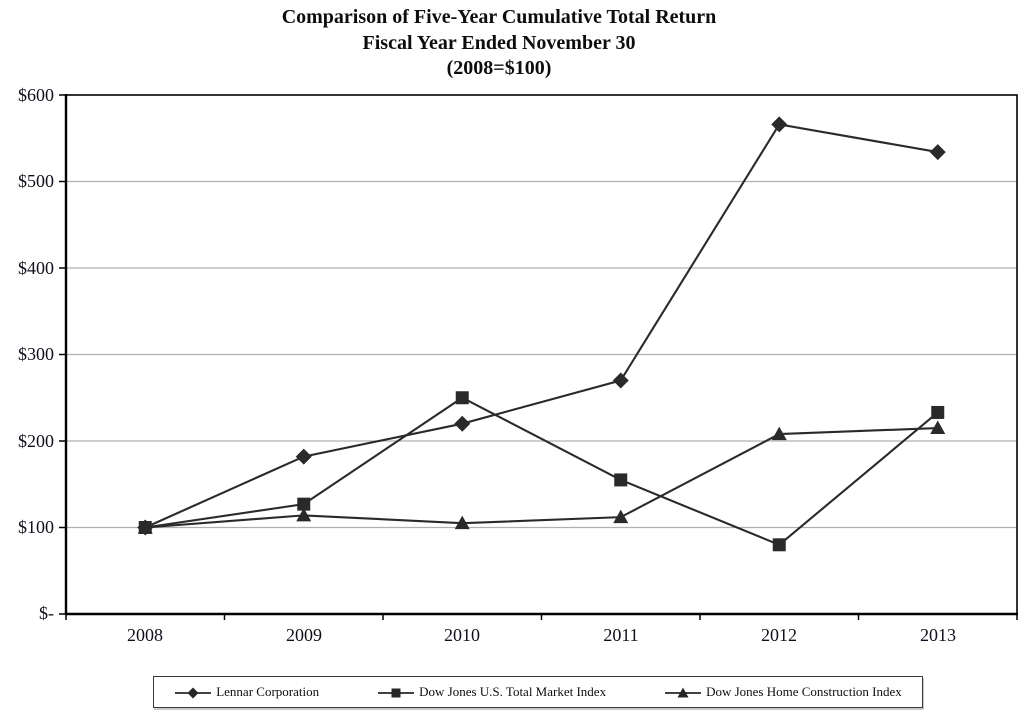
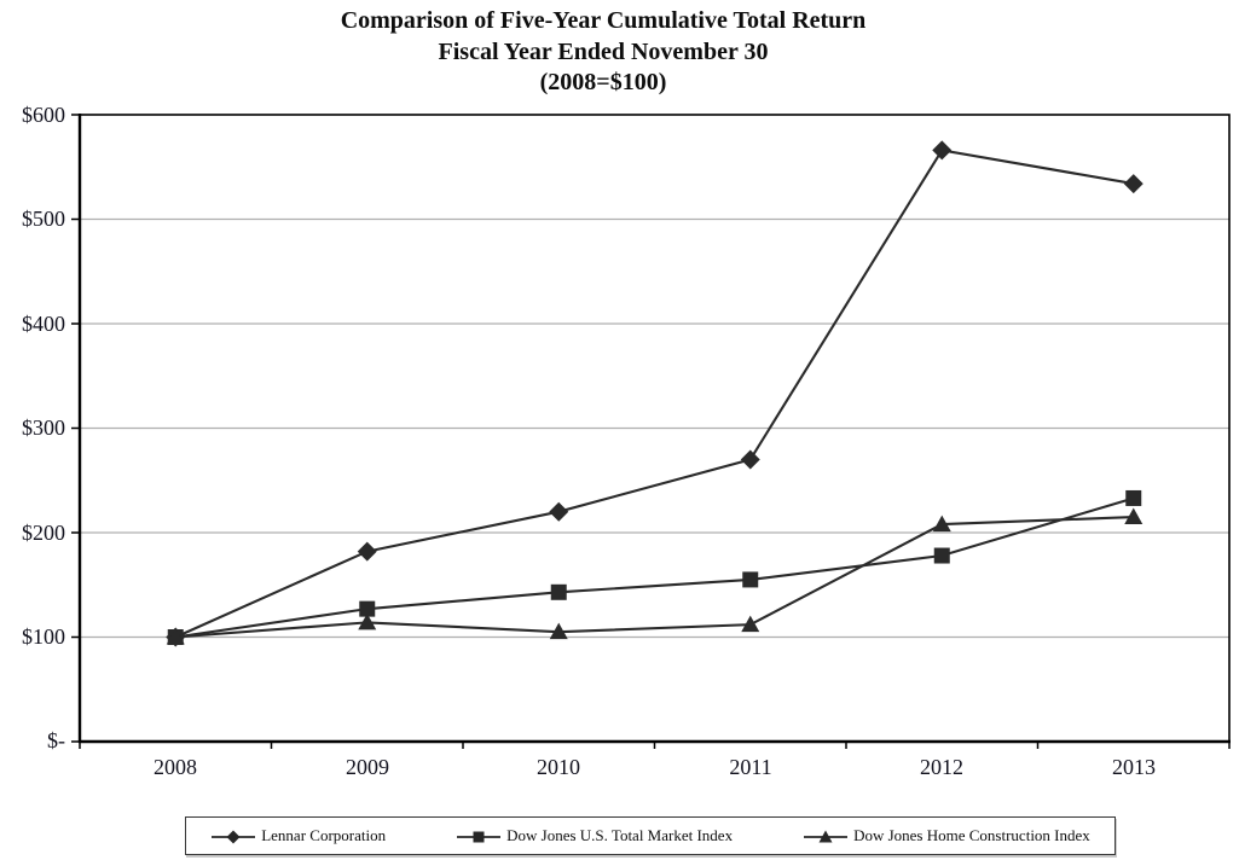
Dow Jones U.S. Total Market Index/2010: $250 -> $140
Dow Jones U.S. Total Market Index/2012: $80 -> $180
